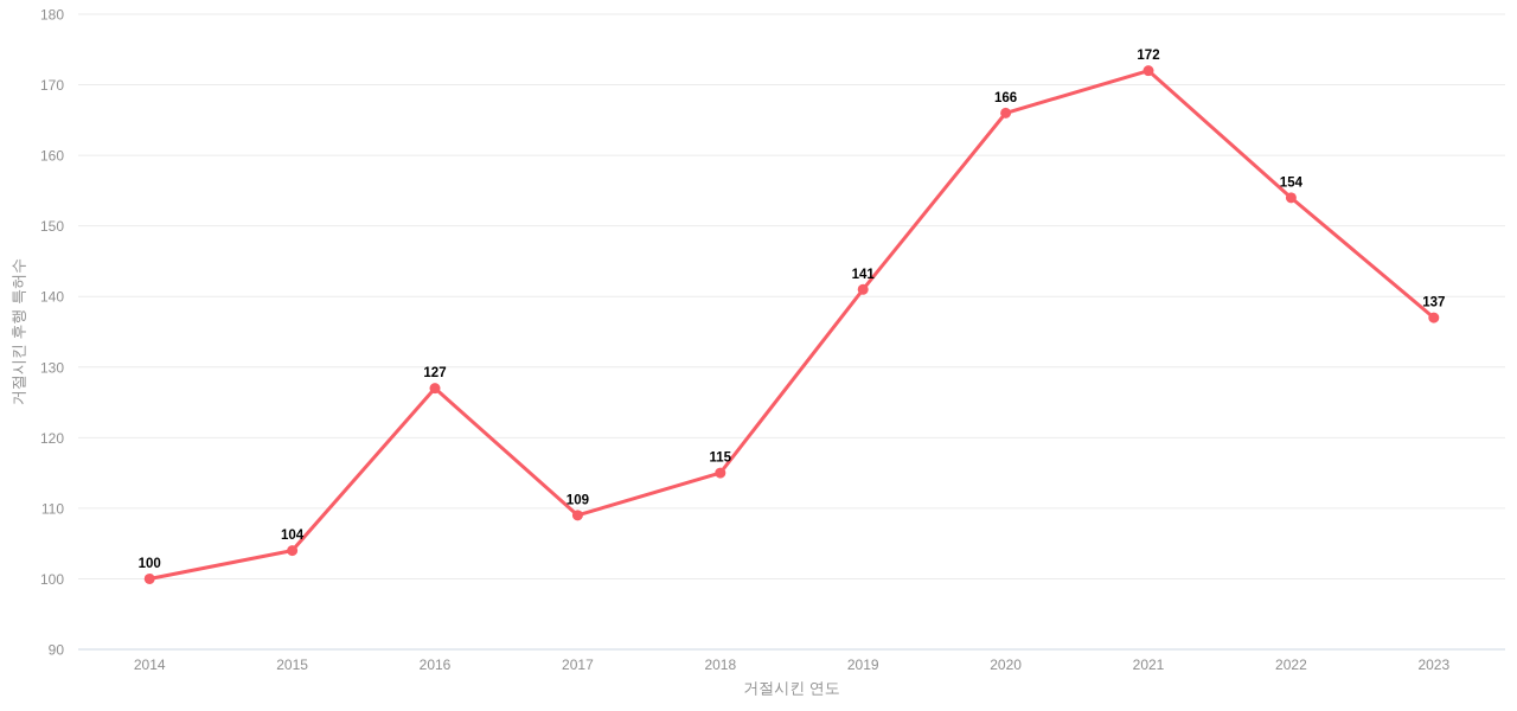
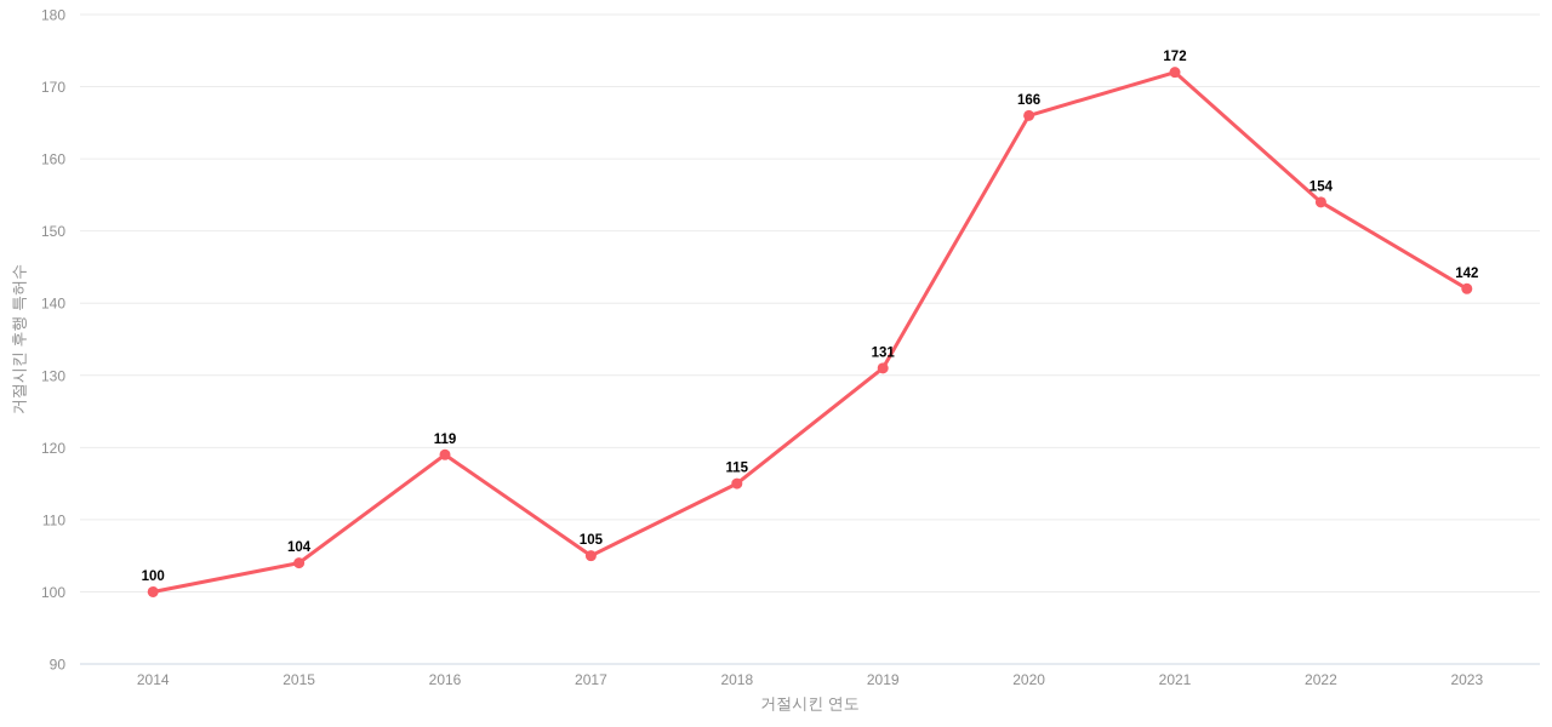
2016: 127 -> 119
2017: 109 -> 105
2019: 141 -> 131
2023: 137 -> 142
